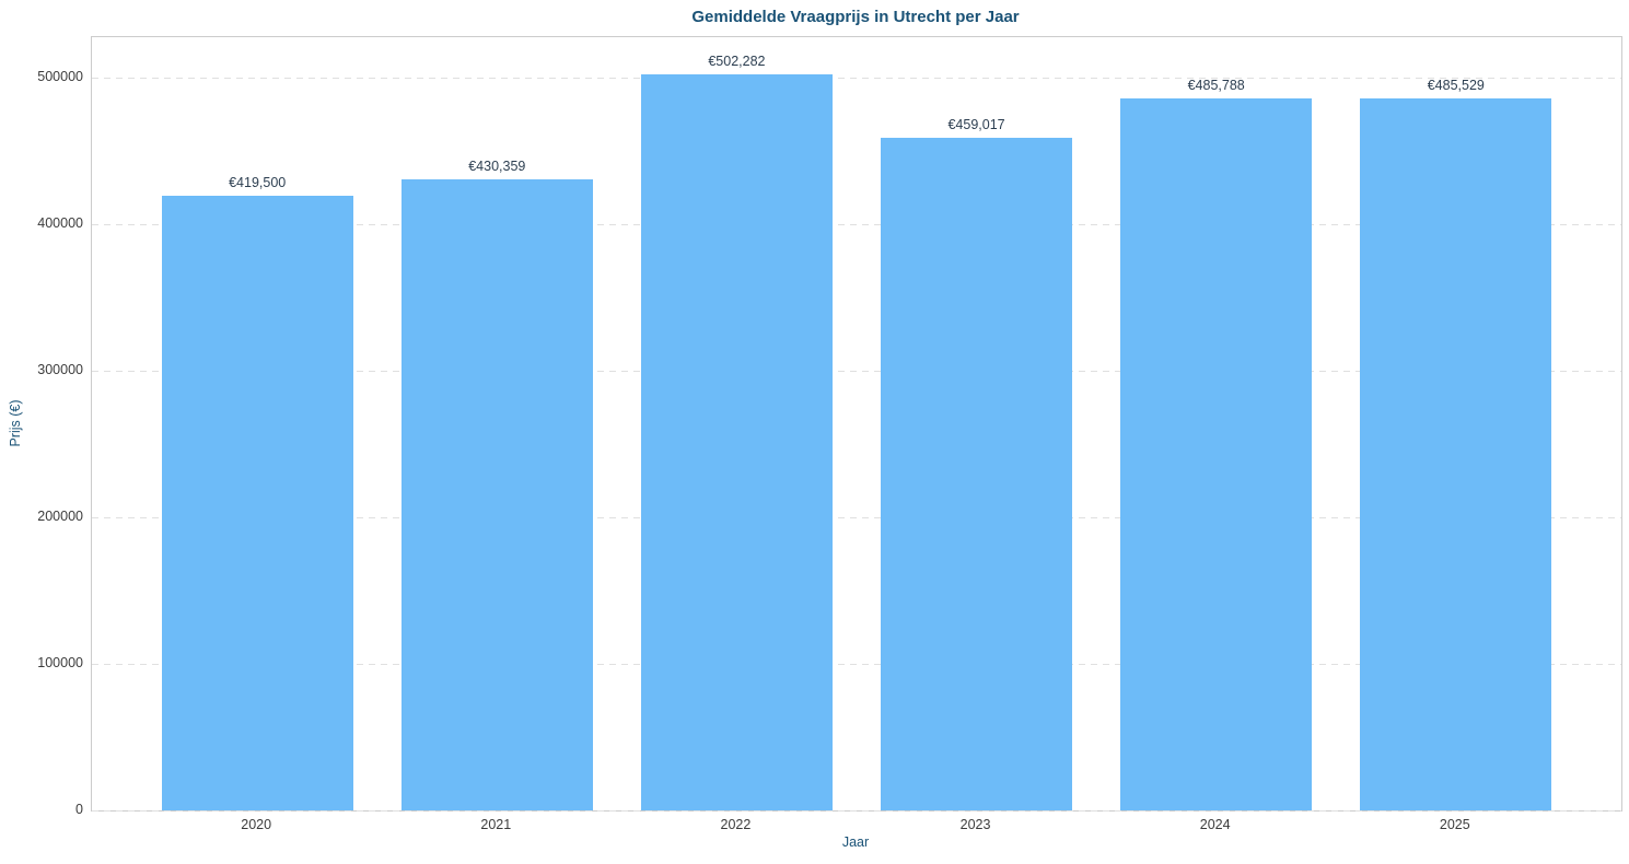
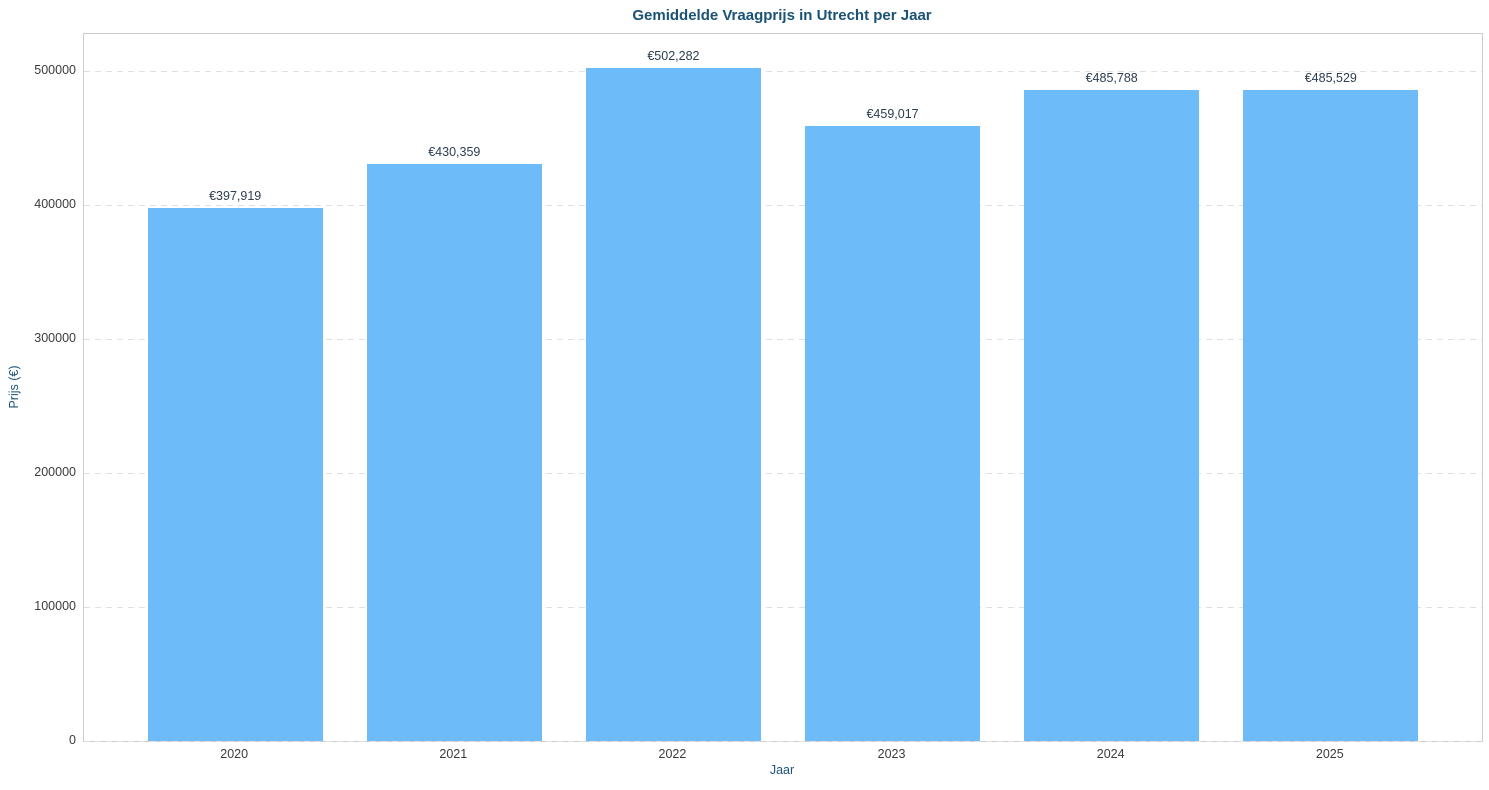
2020: €419,500 -> €397,919
